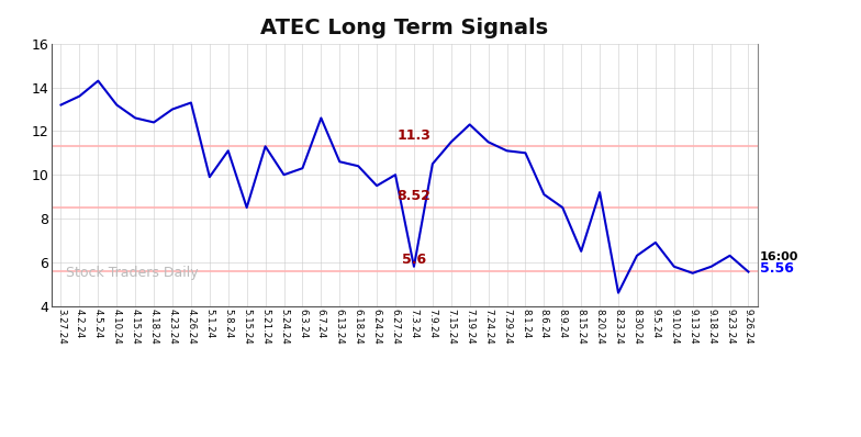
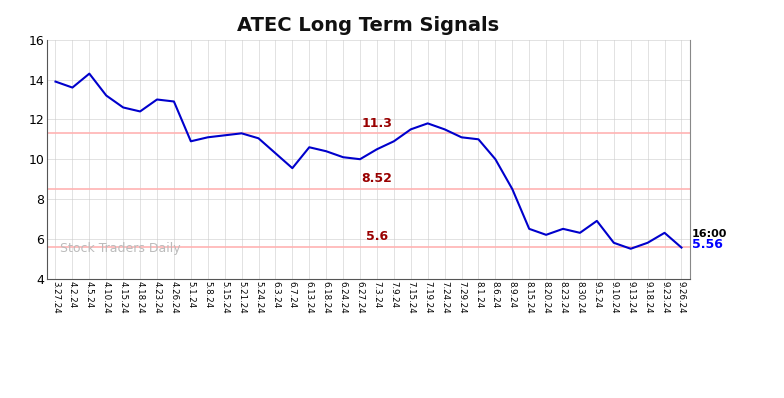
3.27.24: 13.2 -> 13.9
4.26.24: 13.3 -> 12.9
5.1.24: 9.9 -> 10.9
5.15.24: 8.5 -> 11.2
5.24.24: 10.0 -> 11.1
6.7.24: 12.6 -> 9.6
6.24.24: 9.5 -> 10.1
7.3.24: 5.8 -> 10.5
7.9.24: 10.5 -> 10.9
7.19.24: 12.3 -> 11.8
8.6.24: 9.1 -> 10.0
8.20.24: 9.2 -> 6.2
8.23.24: 4.6 -> 6.5
